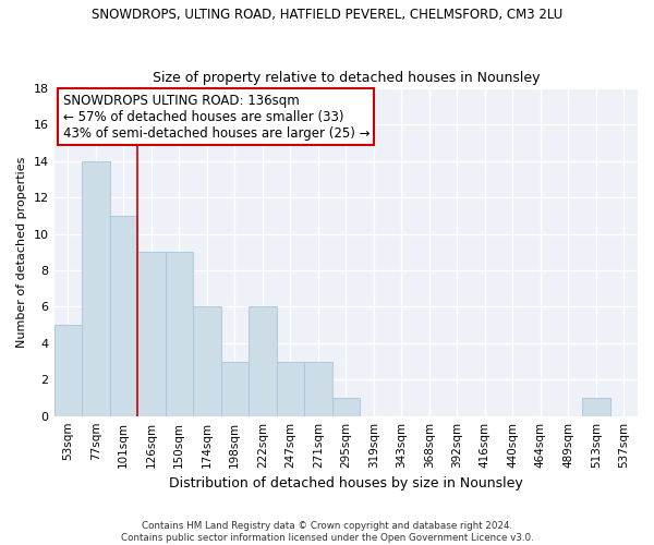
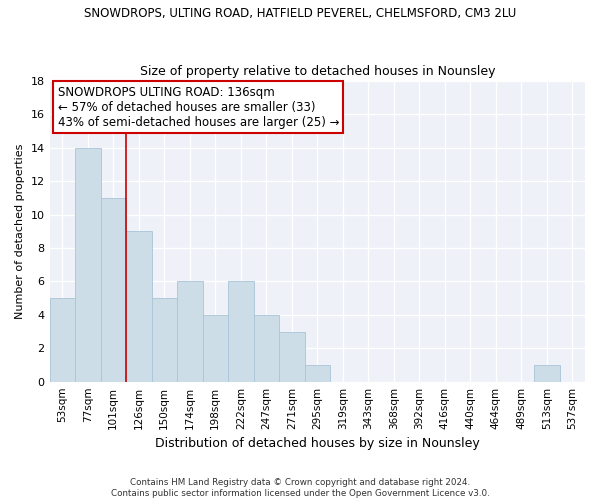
150sqm: 9 -> 5
198sqm: 3 -> 4
247sqm: 3 -> 4
